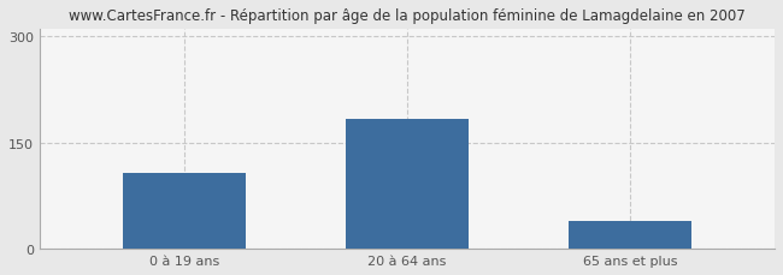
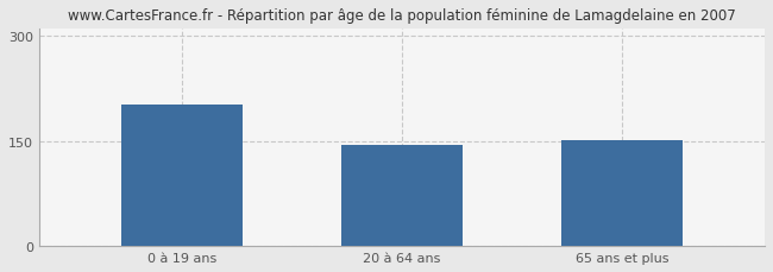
0 à 19 ans: 107 -> 202
20 à 64 ans: 183 -> 144
65 ans et plus: 40 -> 152
